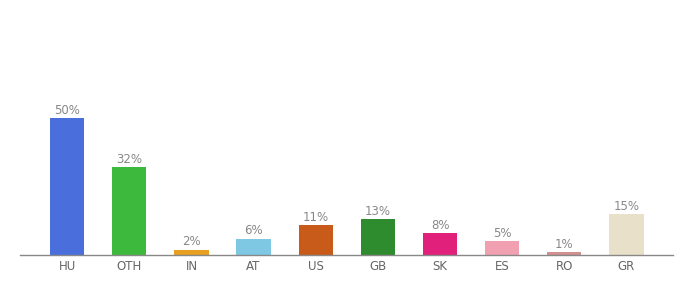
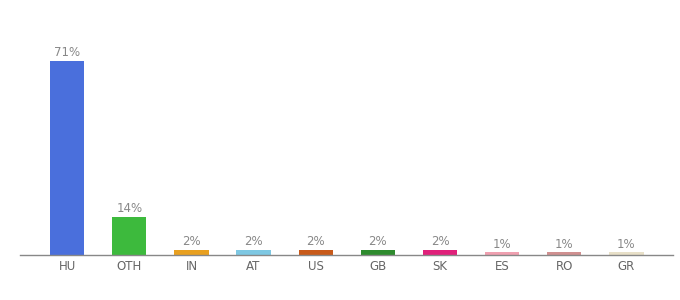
HU: 50% -> 71%
OTH: 32% -> 14%
AT: 6% -> 2%
US: 11% -> 2%
GB: 13% -> 2%
SK: 8% -> 2%
ES: 5% -> 1%
GR: 15% -> 1%
